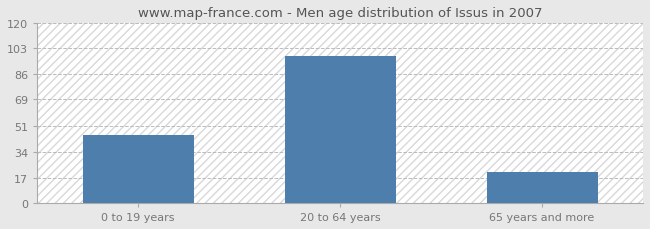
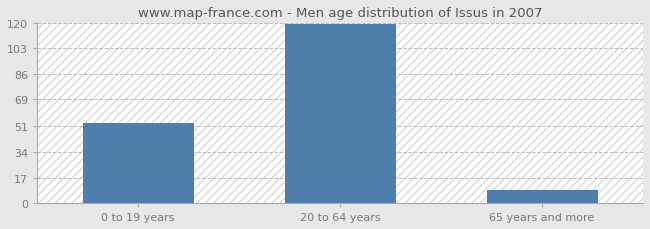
0 to 19 years: 45 -> 53
20 to 64 years: 98 -> 119
65 years and more: 21 -> 9
